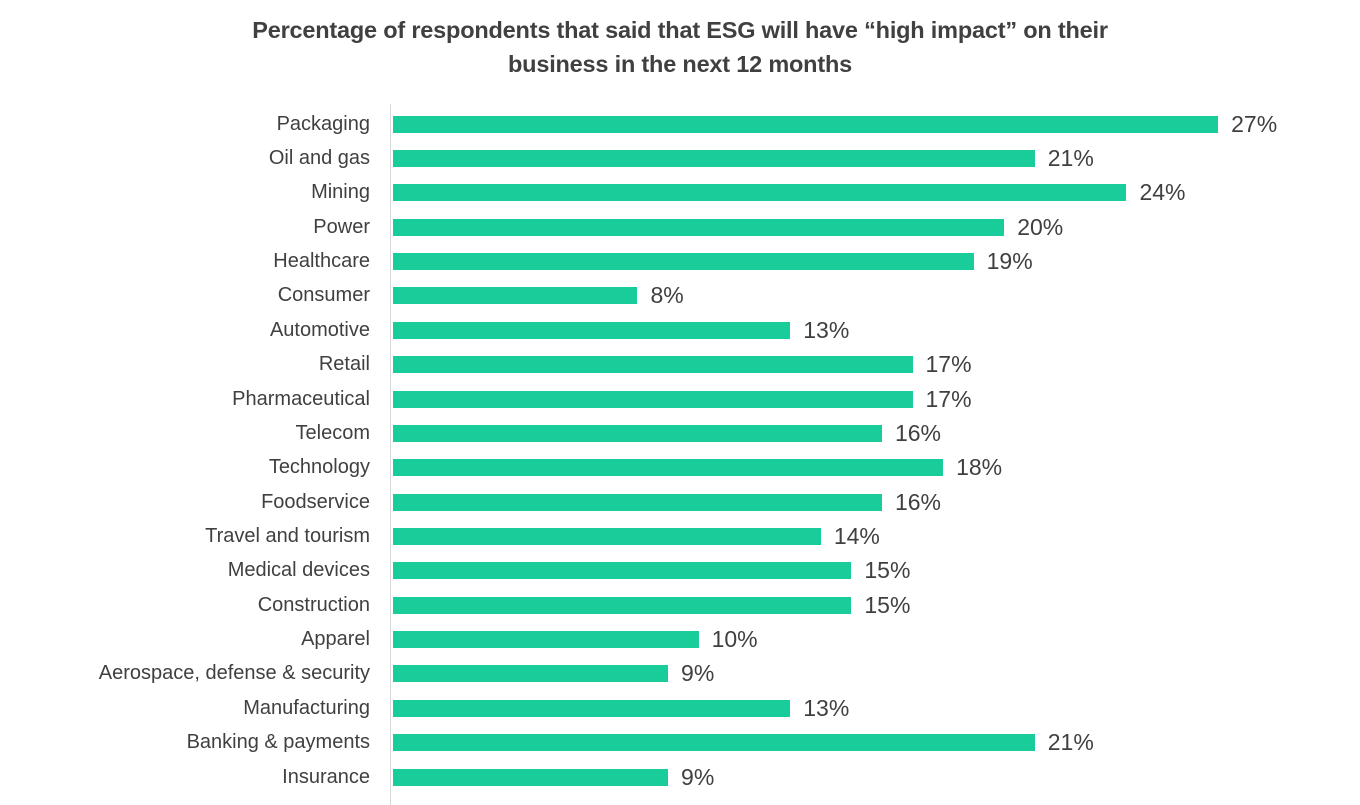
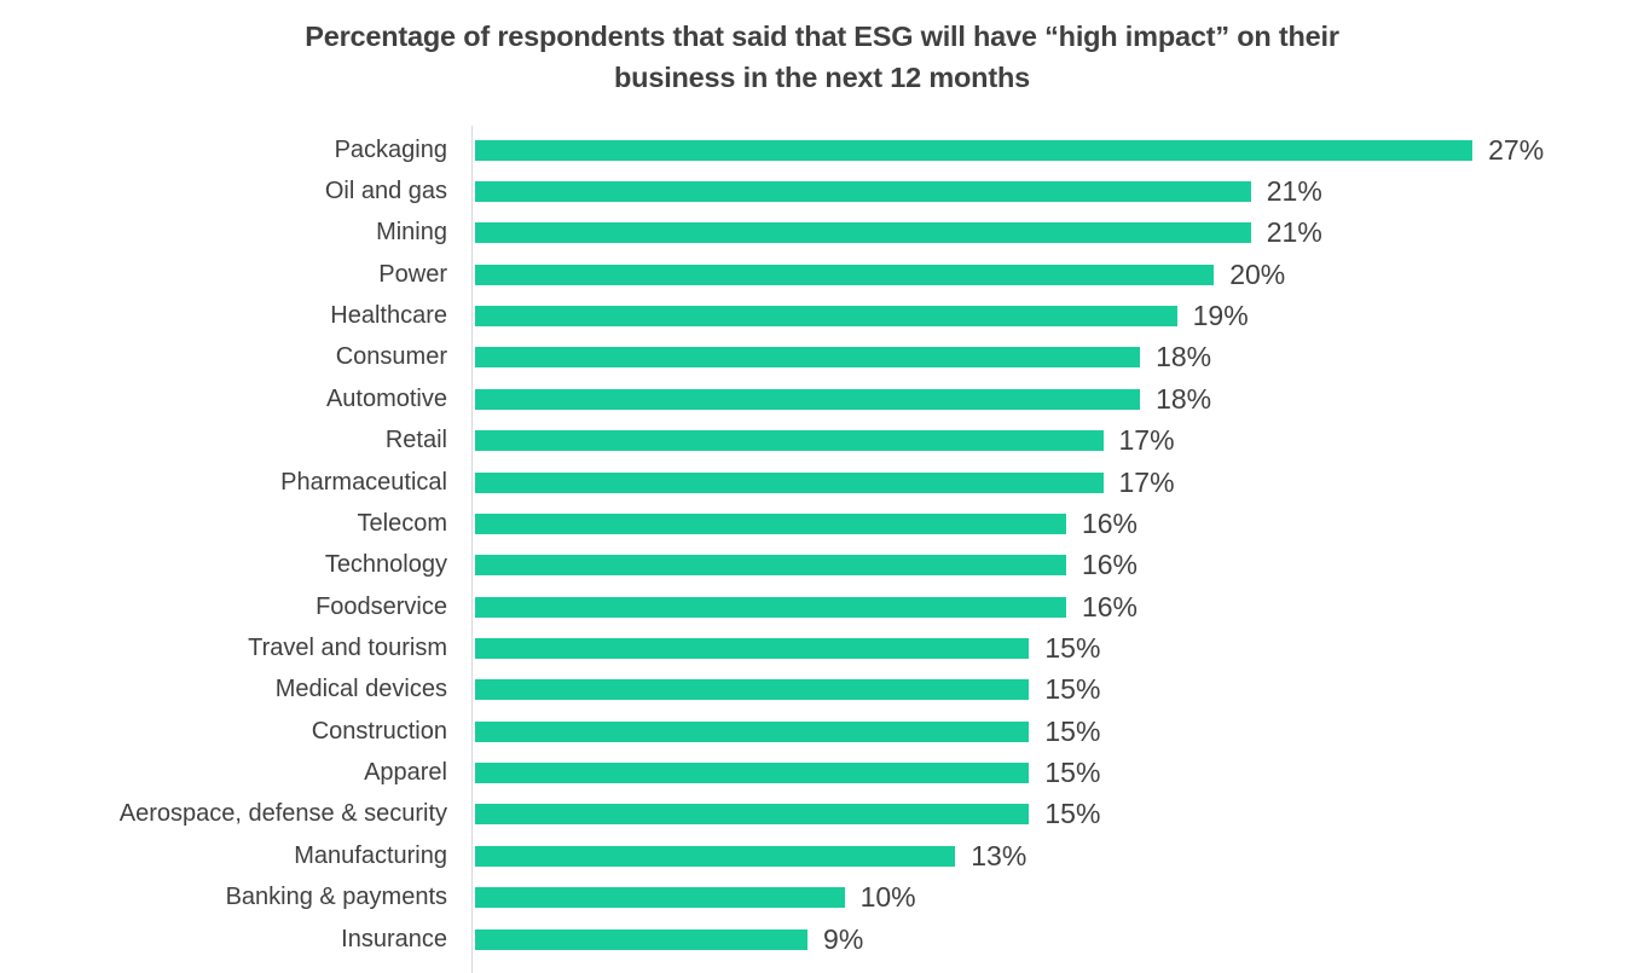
Mining: 24% -> 21%
Consumer: 8% -> 18%
Automotive: 13% -> 18%
Technology: 18% -> 16%
Travel and tourism: 14% -> 15%
Apparel: 10% -> 15%
Aerospace, defense & security: 9% -> 15%
Banking & payments: 21% -> 10%
